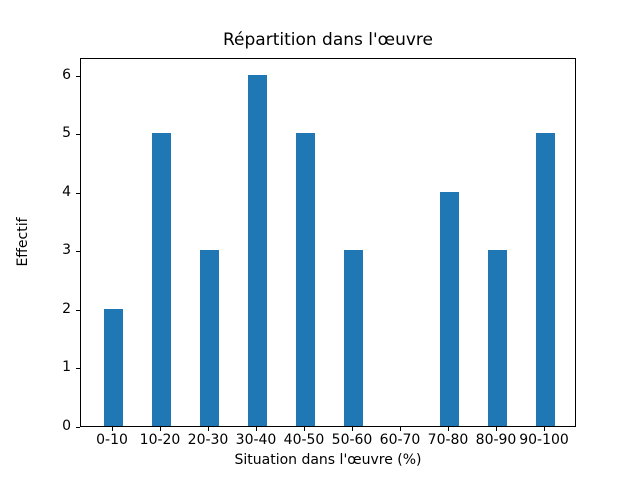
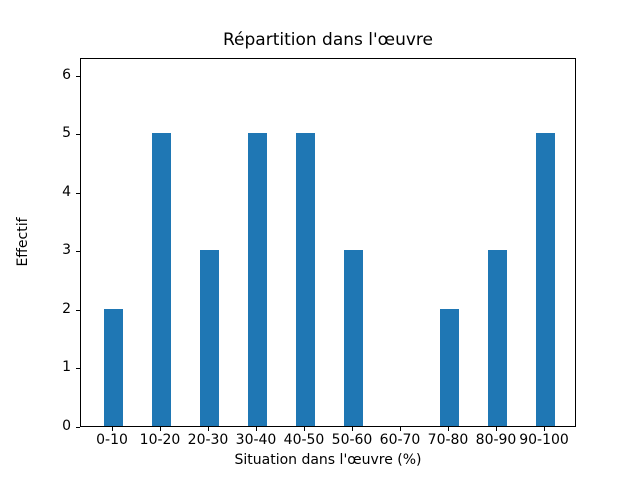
30-40: 6 -> 5
70-80: 4 -> 2
